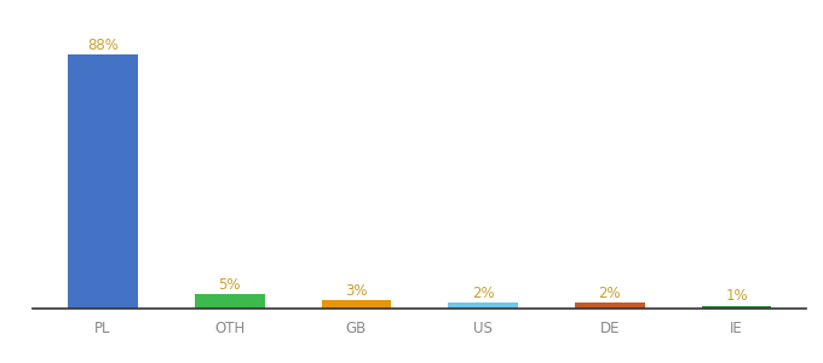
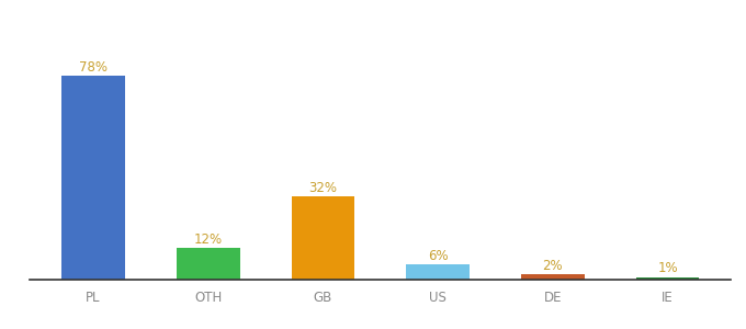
PL: 88% -> 78%
OTH: 5% -> 12%
GB: 3% -> 32%
US: 2% -> 6%
